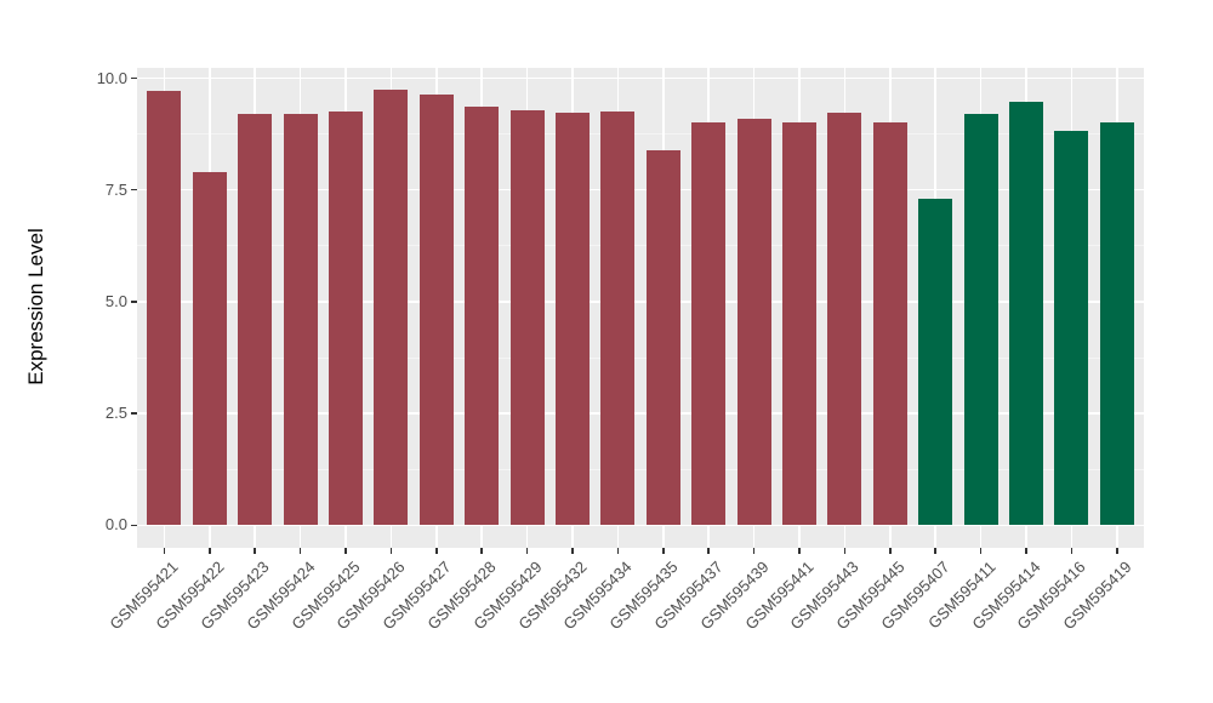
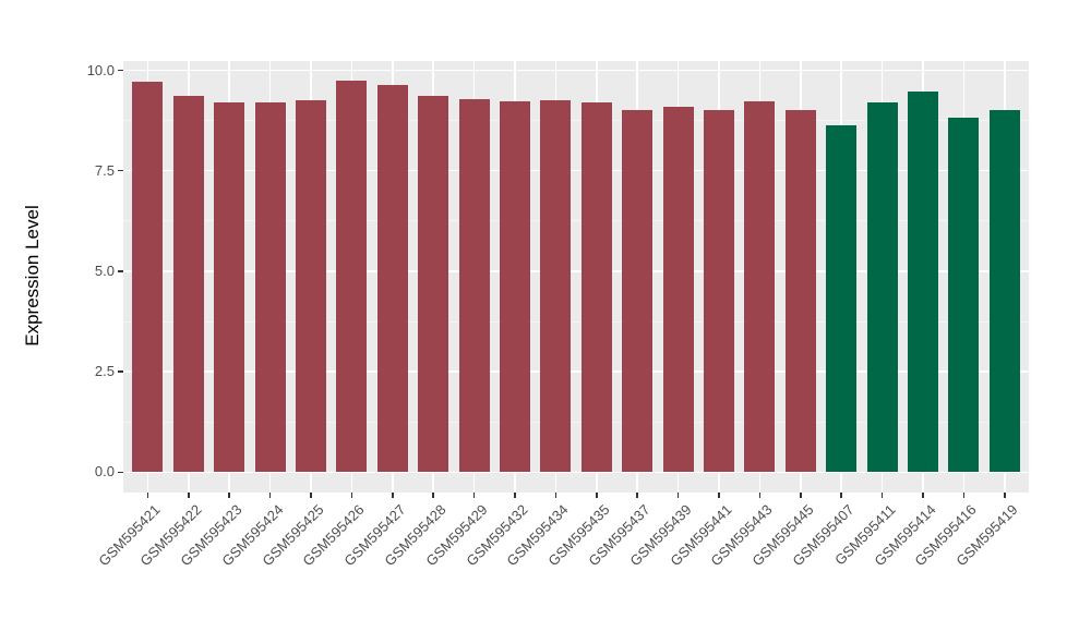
GSM595422: 7.9 -> 9.4
GSM595435: 8.4 -> 9.2
GSM595407: 7.3 -> 8.6
